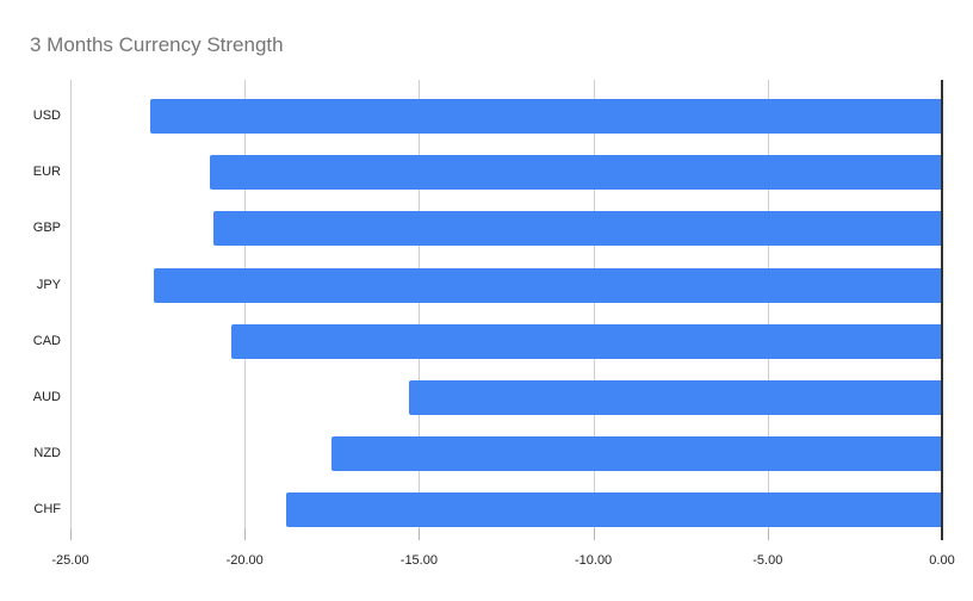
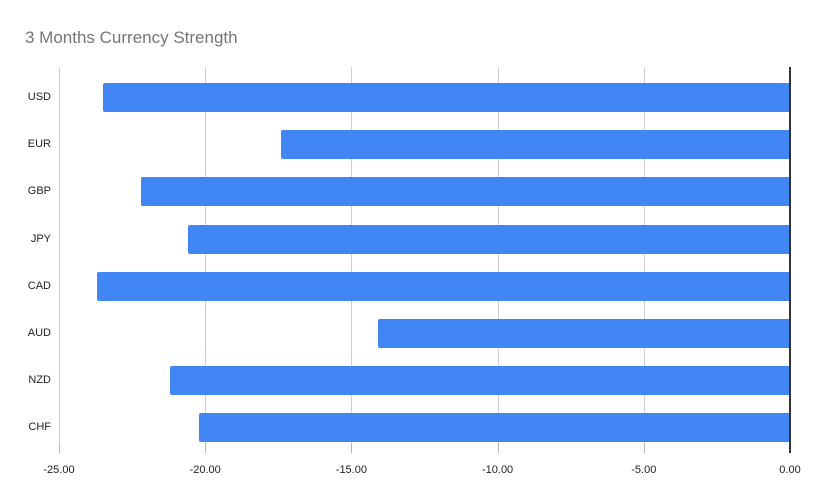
USD: -22.7 -> -23.5
EUR: -21.0 -> -17.4
GBP: -20.9 -> -22.2
JPY: -22.6 -> -20.6
CAD: -20.4 -> -23.7
AUD: -15.3 -> -14.1
NZD: -17.5 -> -21.2
CHF: -18.8 -> -20.2
